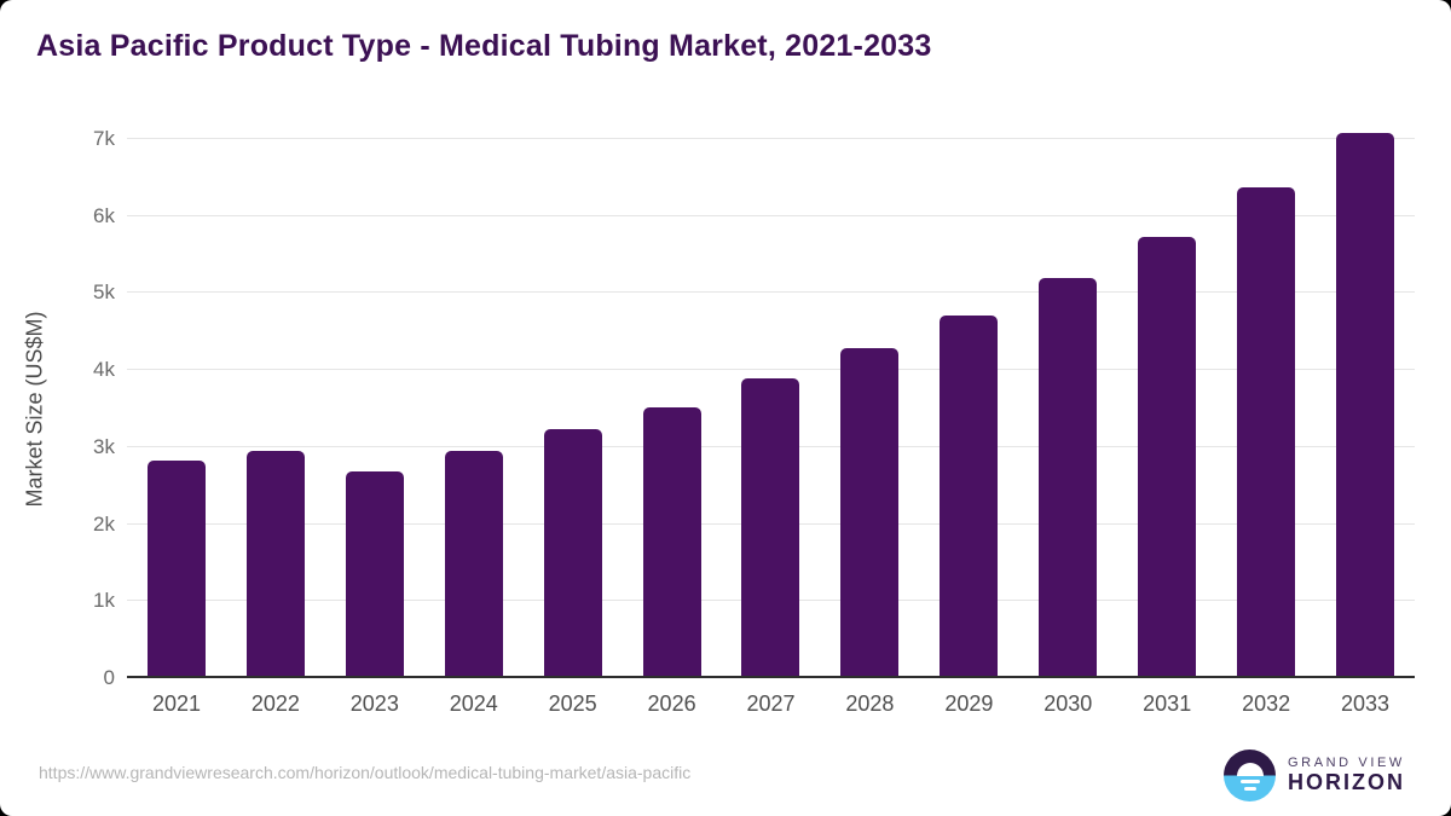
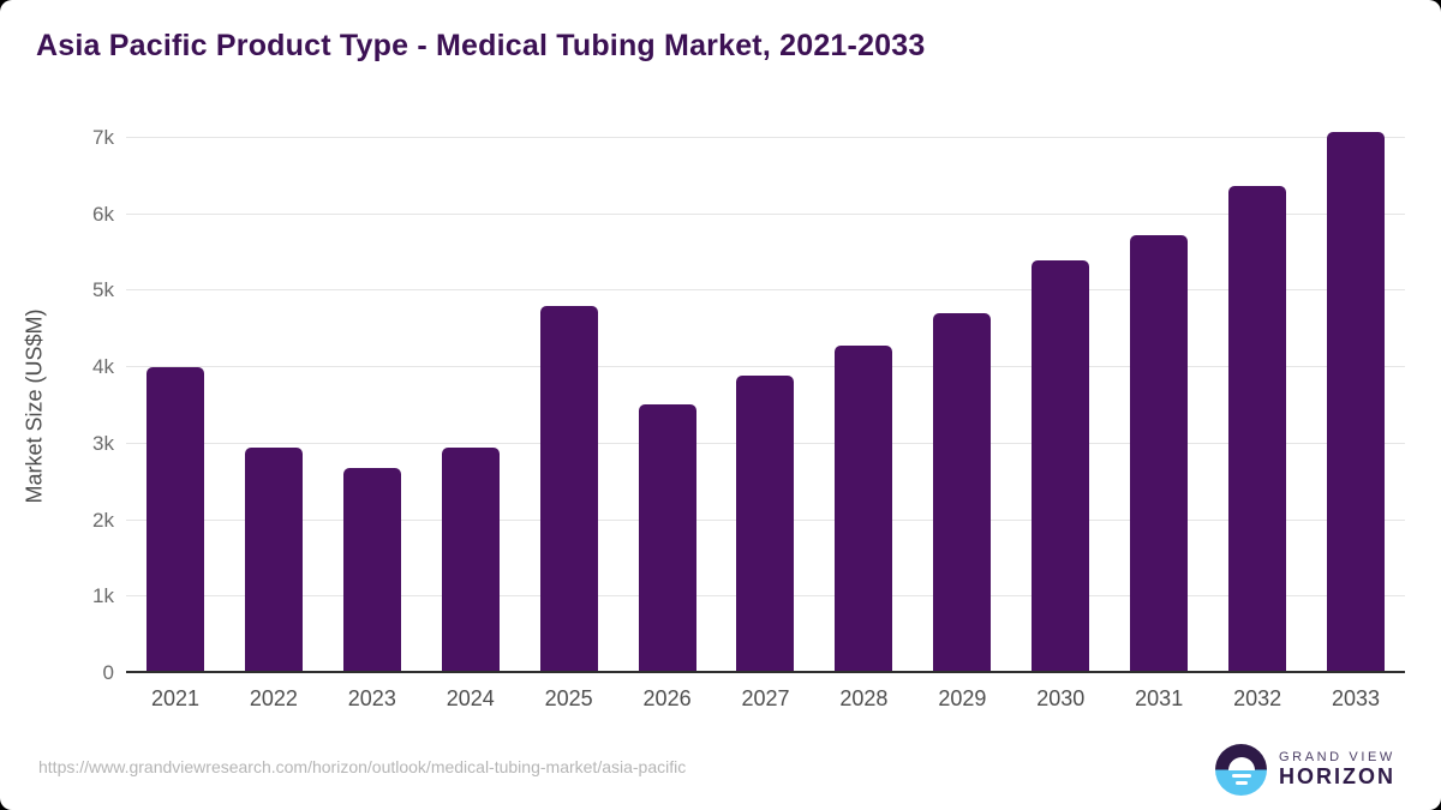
2021: 2.8k -> 4.0k
2025: 3.2k -> 4.8k
2030: 5.2k -> 5.4k
